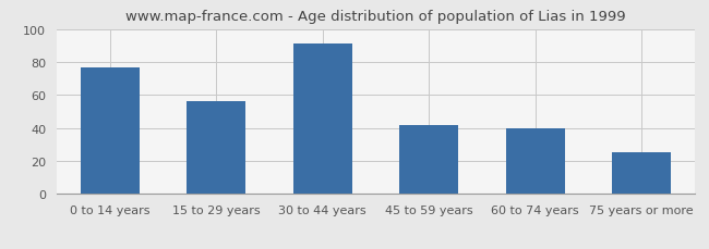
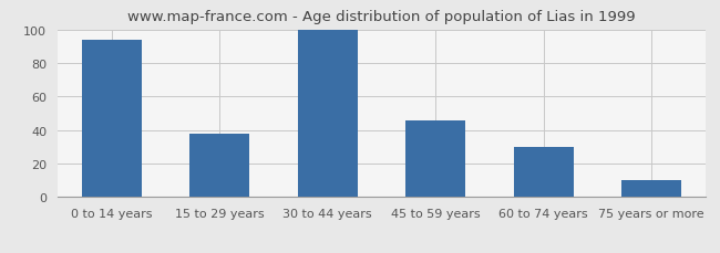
0 to 14 years: 77 -> 94
15 to 29 years: 56 -> 38
30 to 44 years: 91 -> 100
45 to 59 years: 42 -> 46
60 to 74 years: 40 -> 30
75 years or more: 25 -> 10
